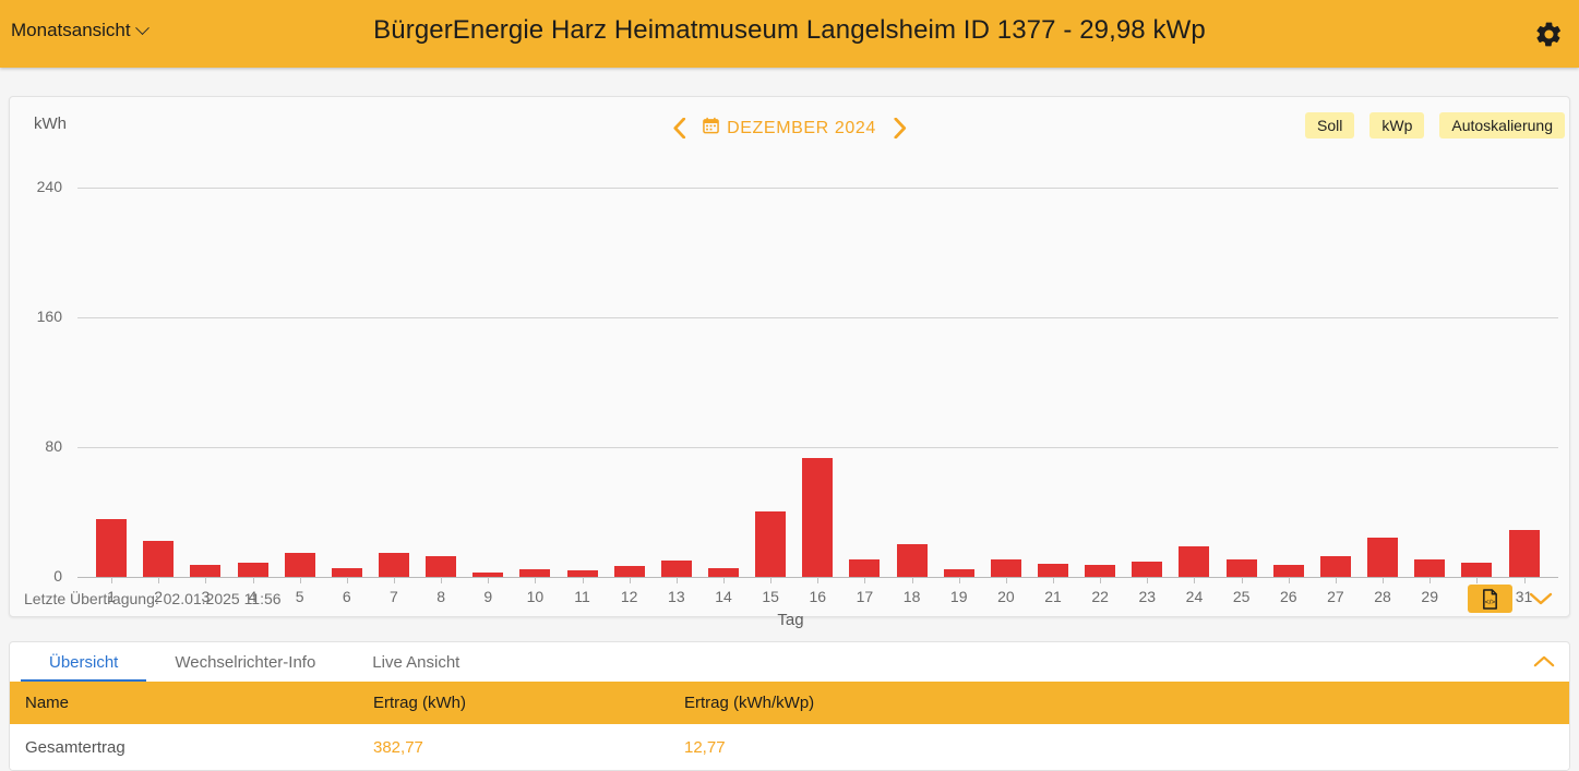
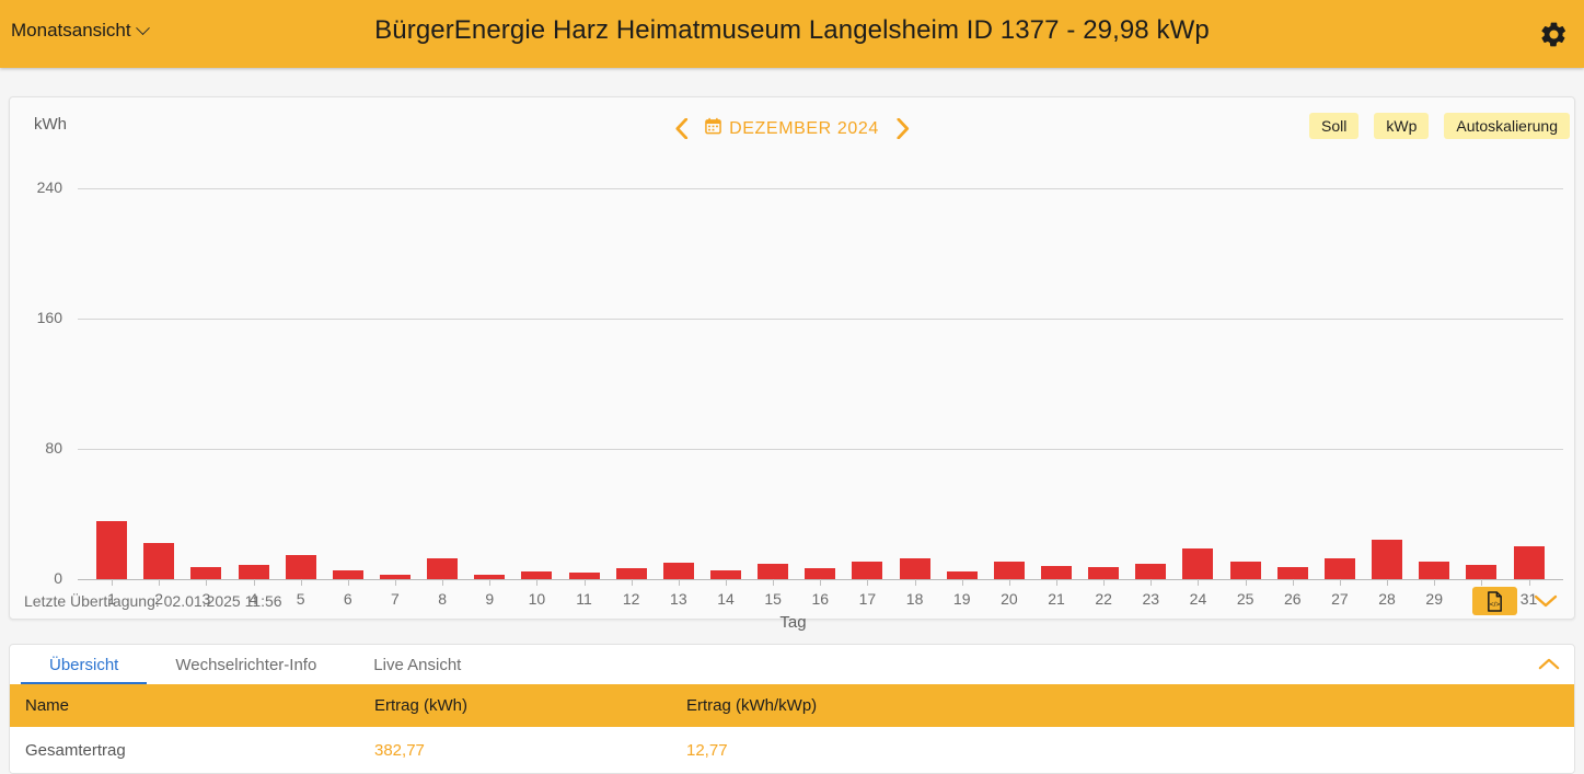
7: 15 -> 2
15: 40 -> 10
16: 73 -> 7
18: 20 -> 12
31: 29 -> 20
